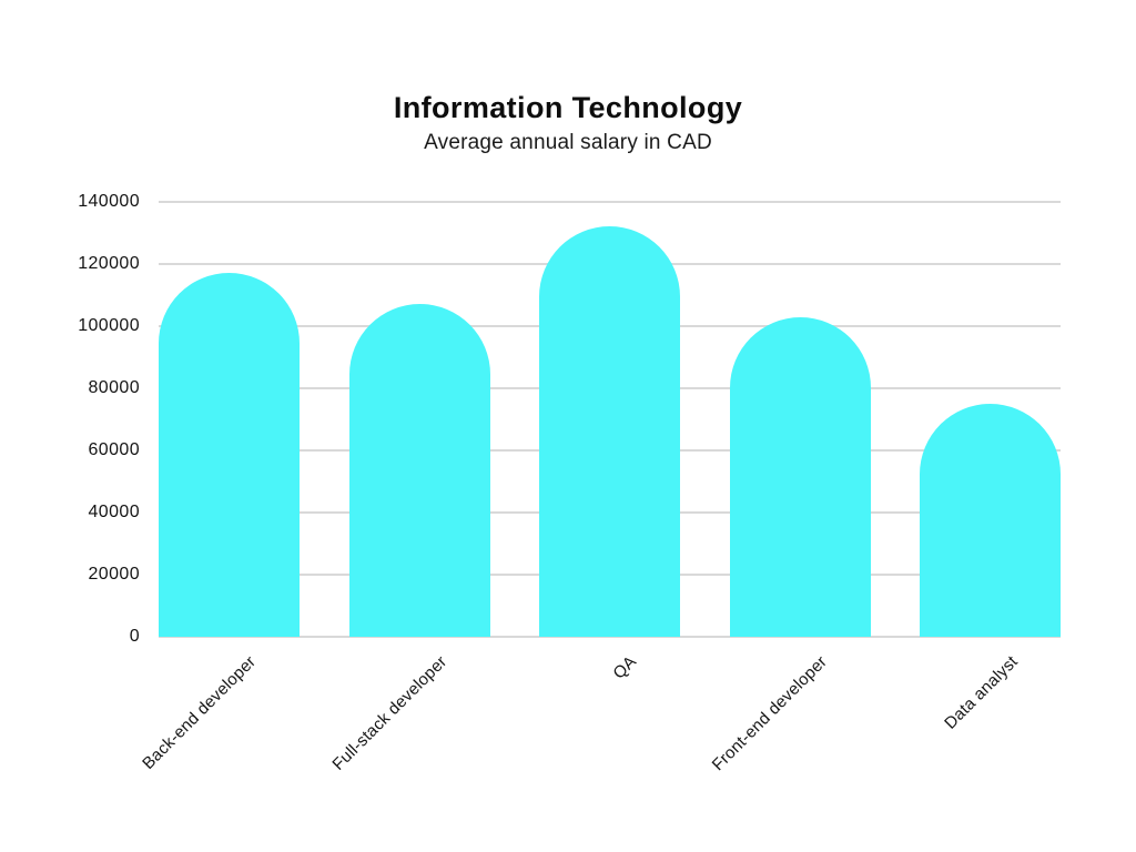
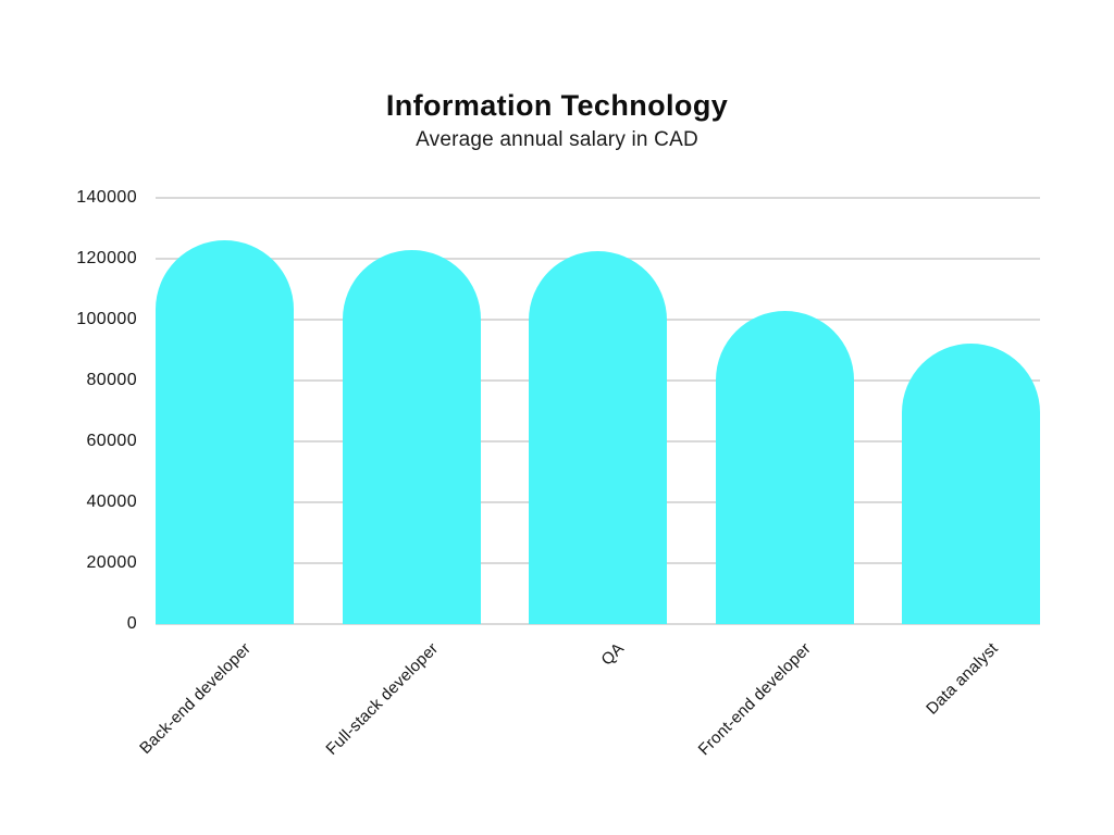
Back-end developer: 117000 -> 126000
Full-stack developer: 107000 -> 123000
QA: 132000 -> 122000
Data analyst: 75000 -> 92000
